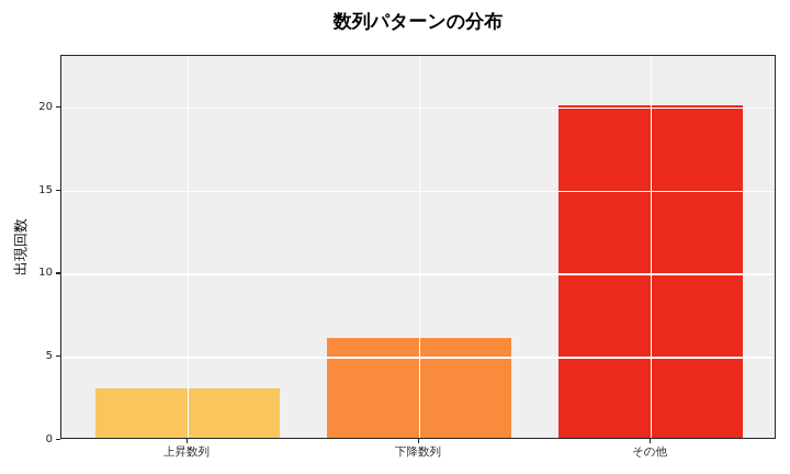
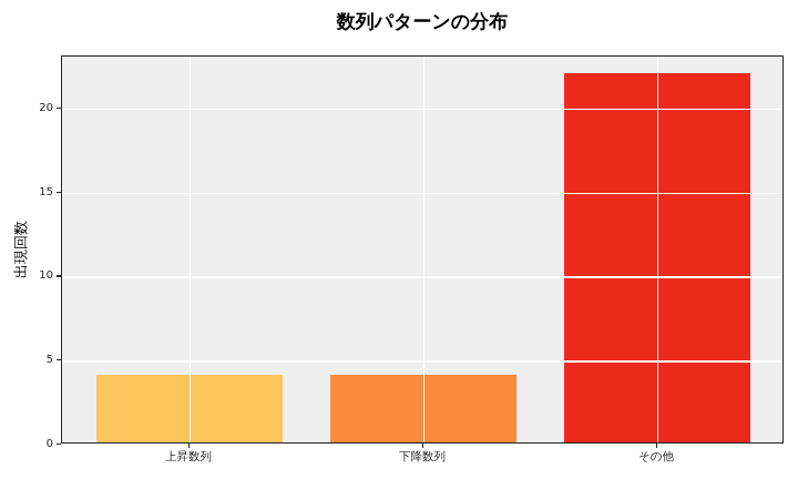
上昇数列: 3 -> 4
下降数列: 6 -> 4
その他: 20 -> 22
